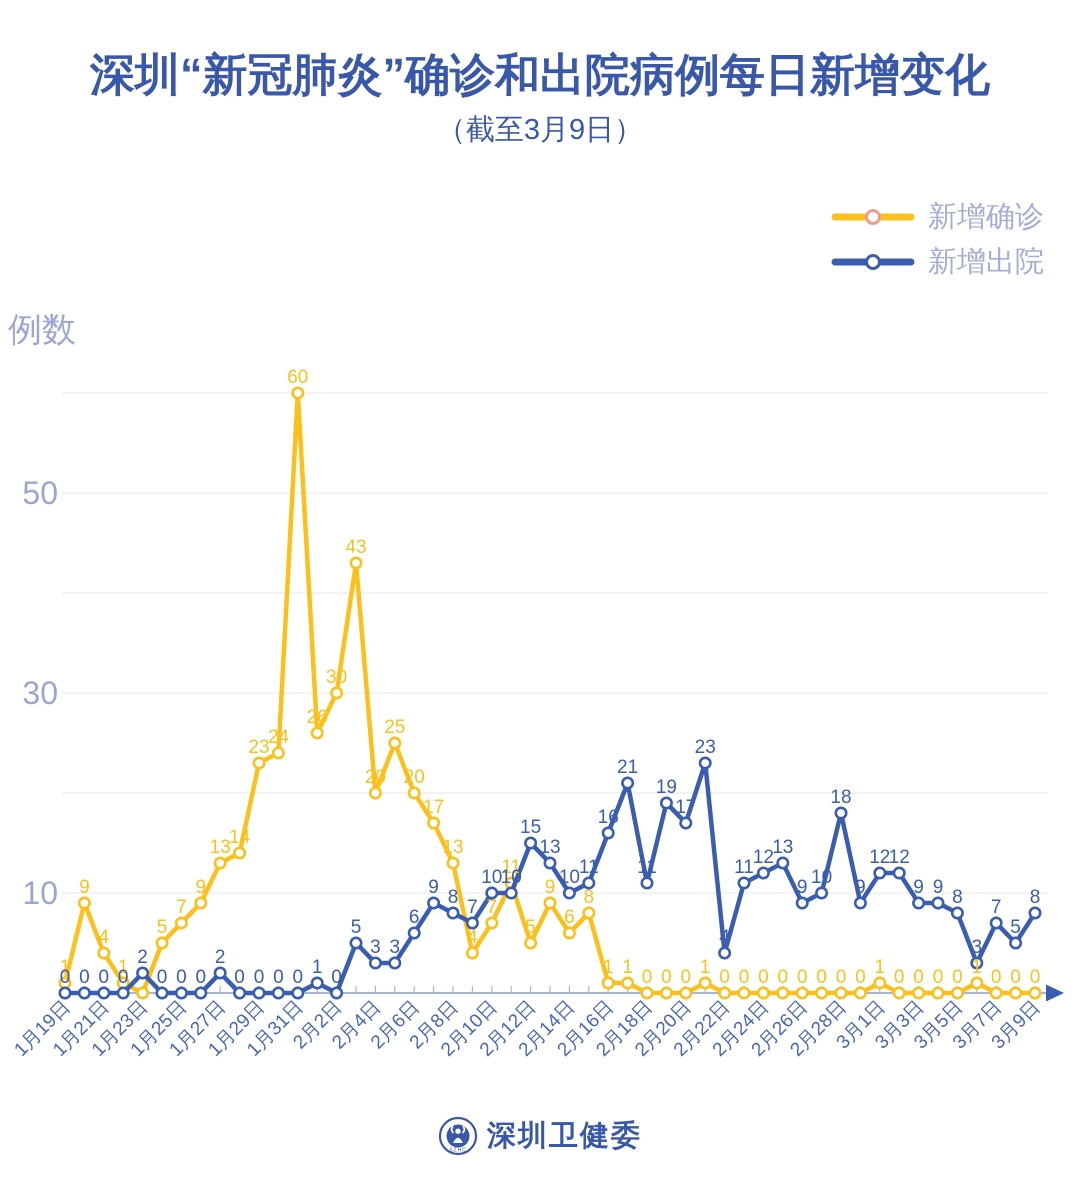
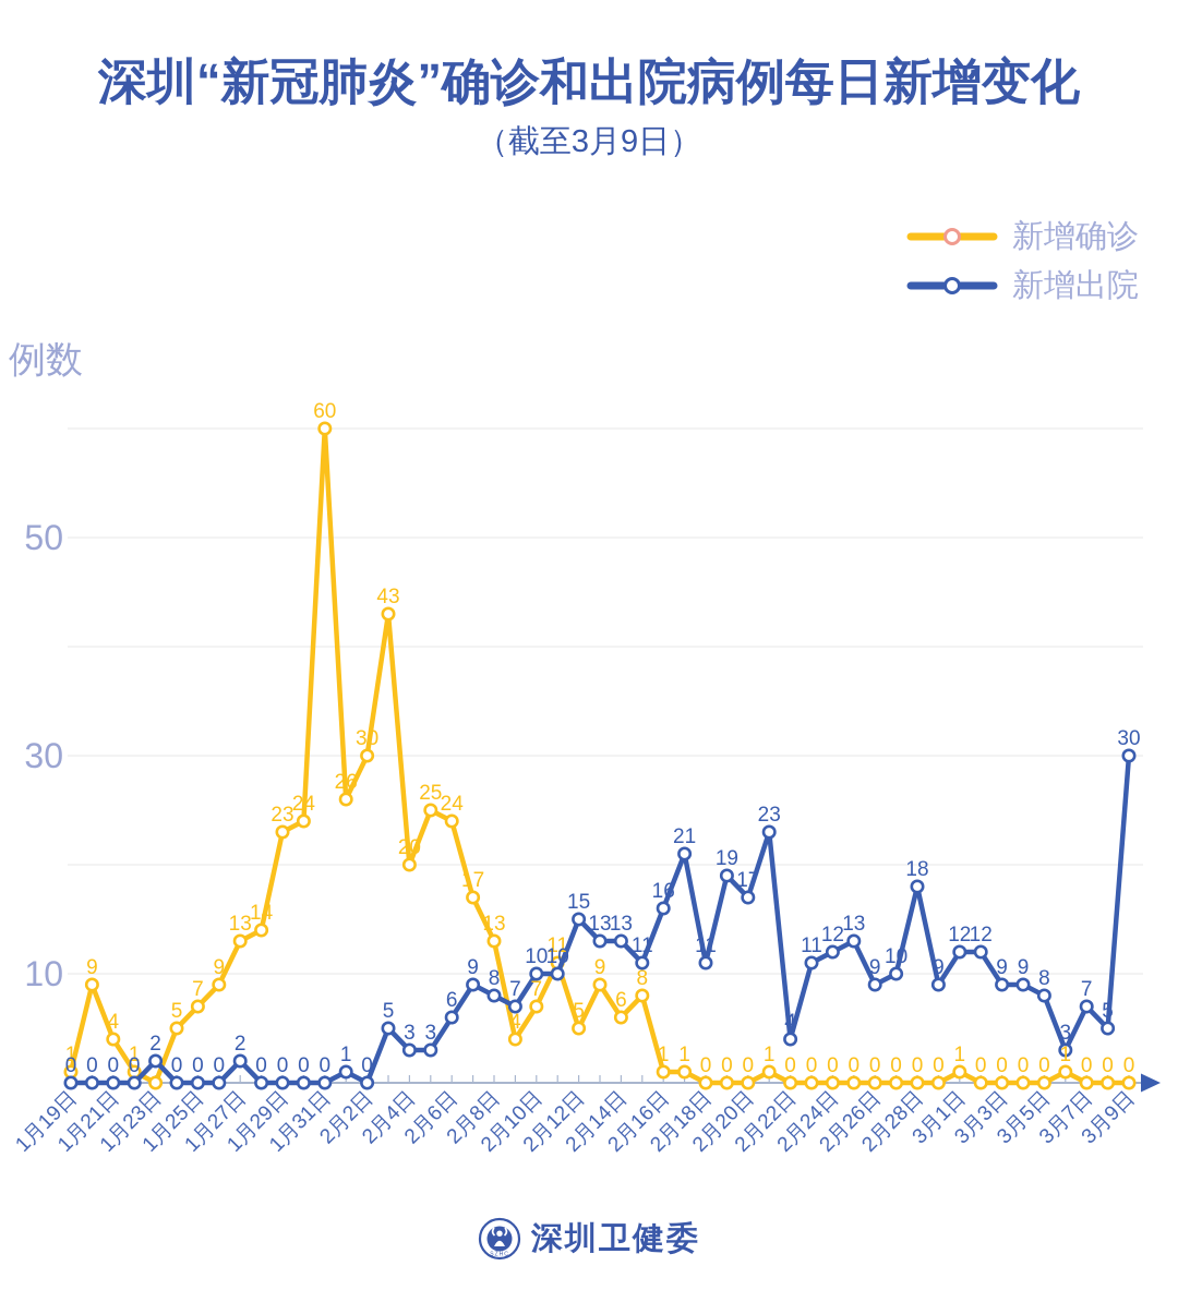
新增确诊/2月6日: 20 -> 24
新增出院/2月14日: 10 -> 13
新增出院/3月9日: 8 -> 30
